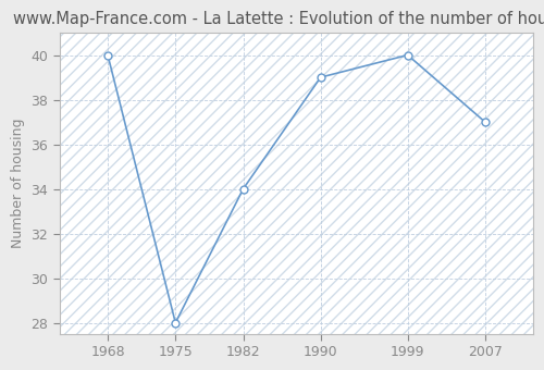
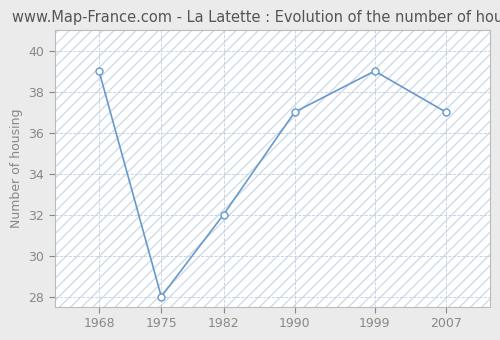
1968: 40 -> 39
1982: 34 -> 32
1990: 39 -> 37
1999: 40 -> 39
